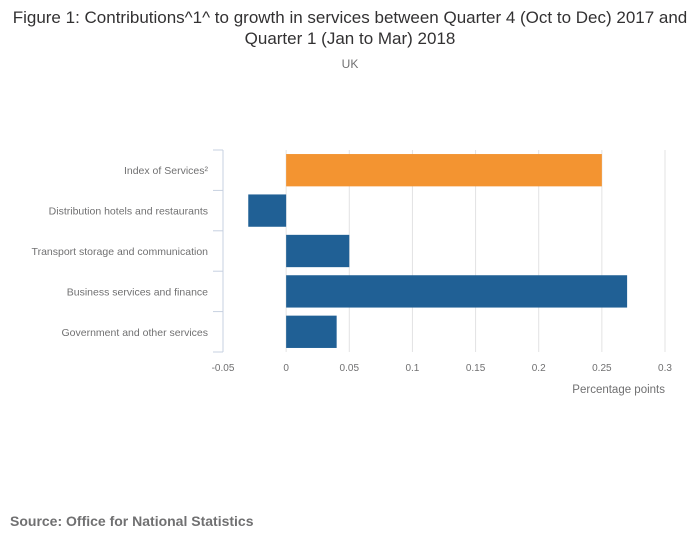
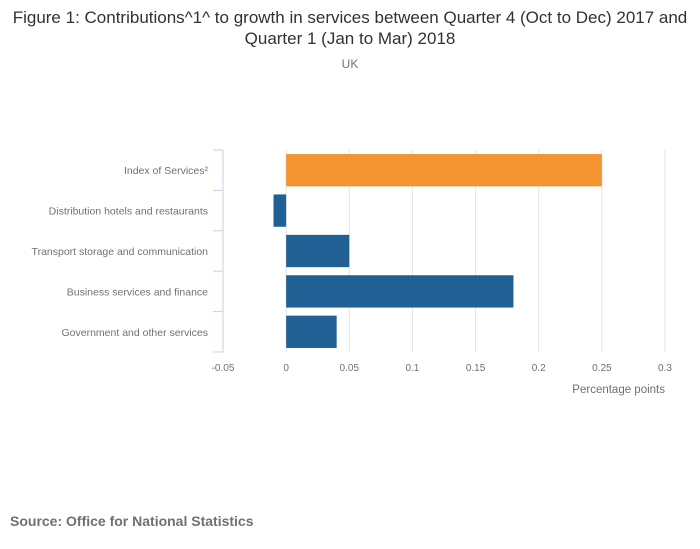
Distribution hotels and restaurants: -0.03 -> -0.01
Business services and finance: 0.27 -> 0.18
